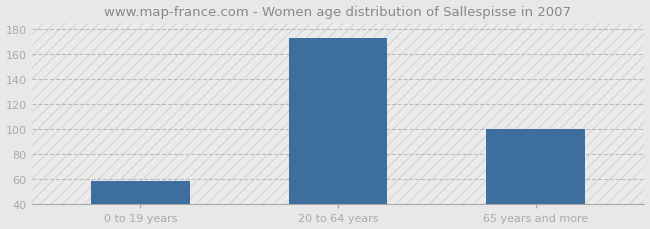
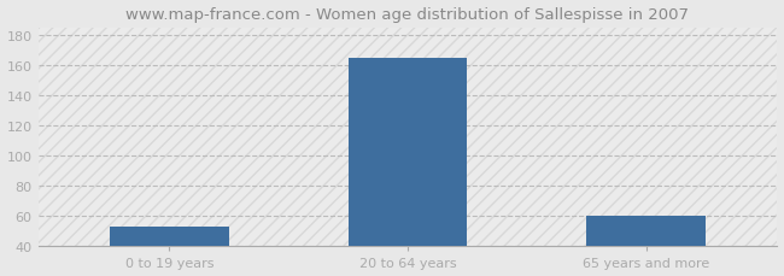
0 to 19 years: 59 -> 53
20 to 64 years: 173 -> 165
65 years and more: 100 -> 60
